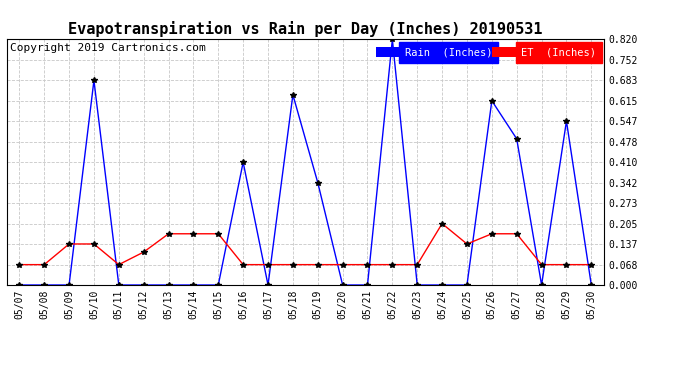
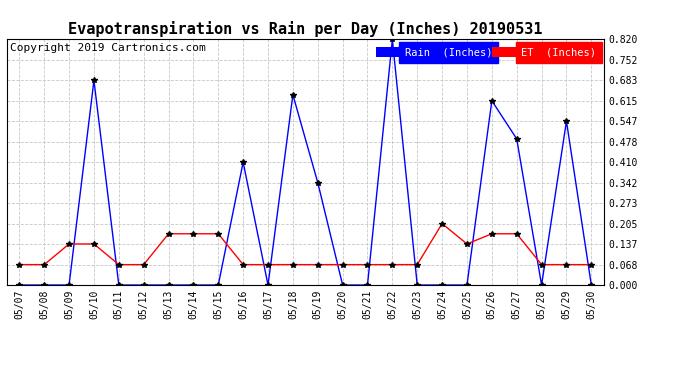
ET (Inches)/05/12: 0.110 -> 0.068
